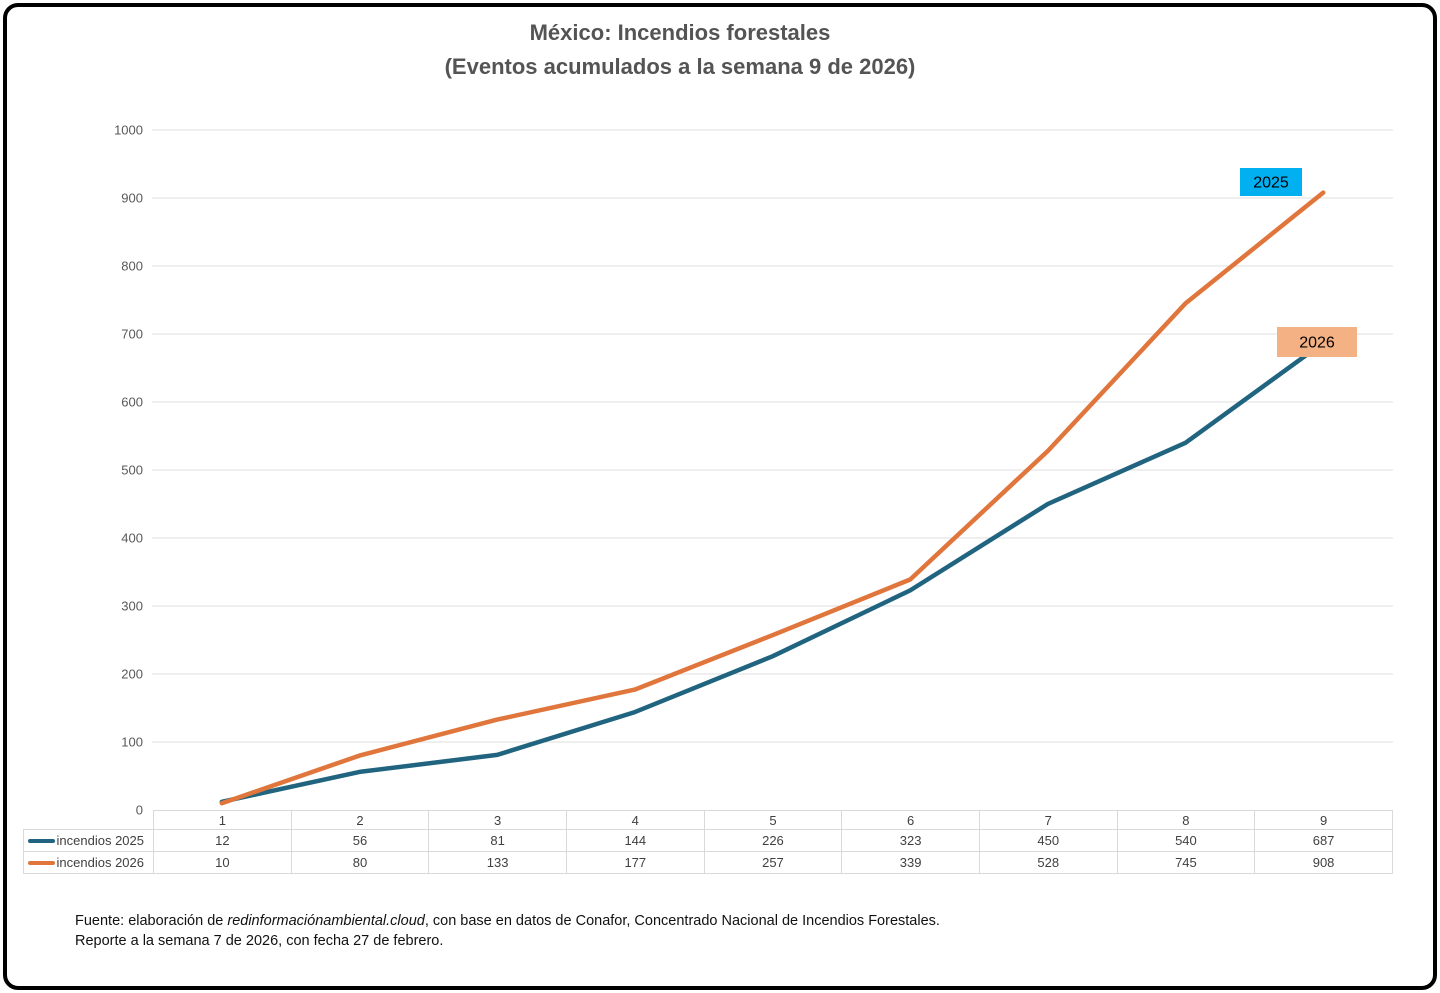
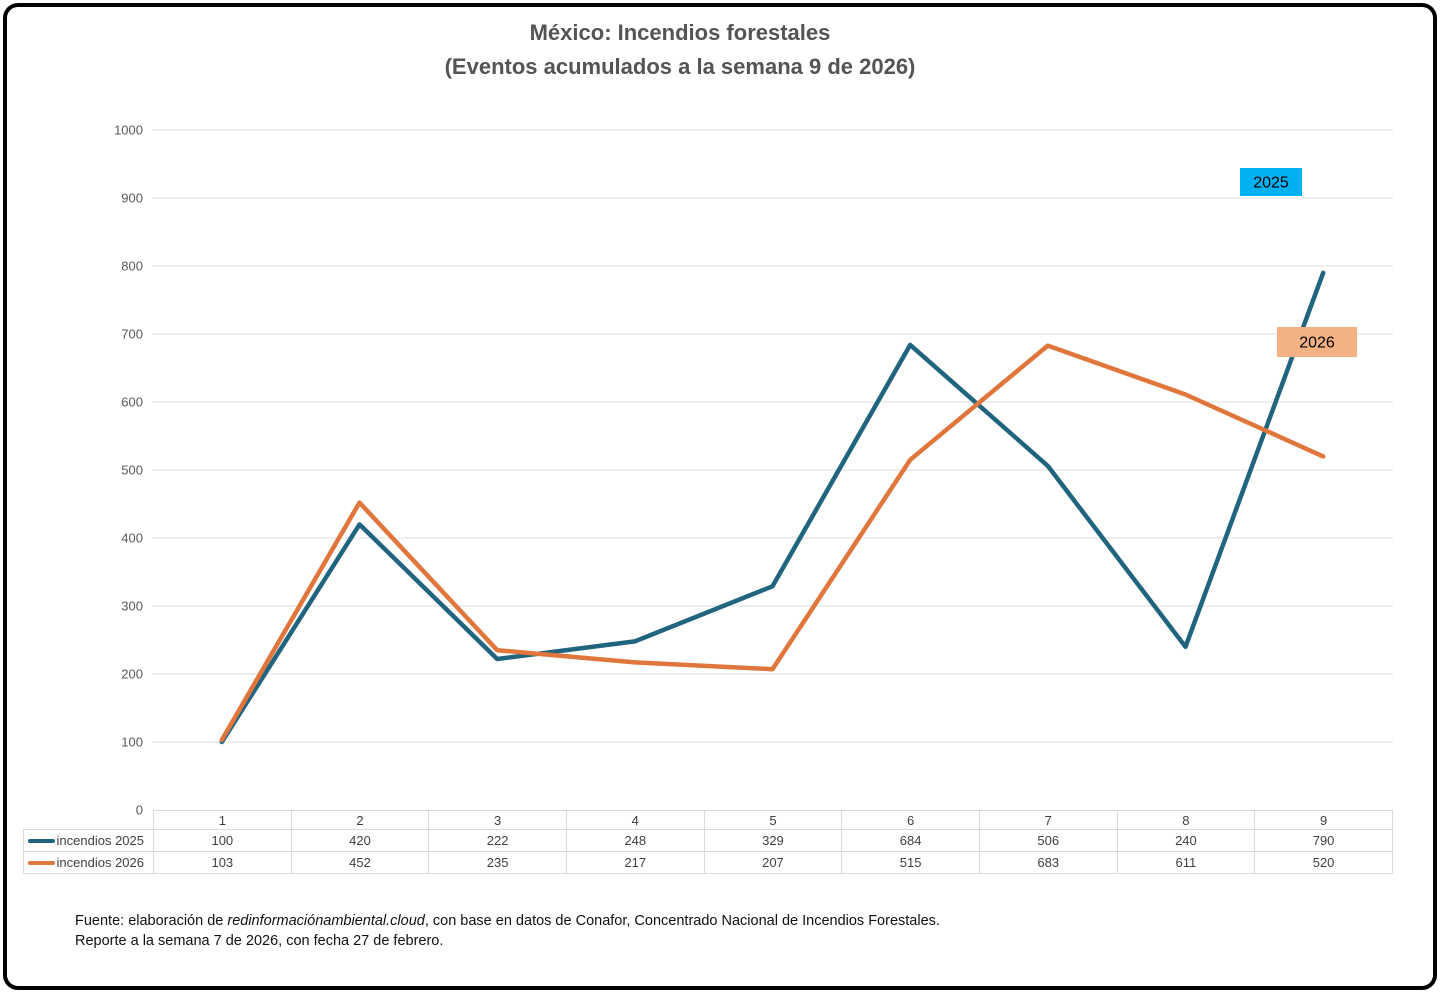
incendios 2025/1: 12 -> 100
incendios 2026/1: 10 -> 103
incendios 2025/2: 56 -> 420
incendios 2026/2: 80 -> 452
incendios 2025/3: 81 -> 222
incendios 2026/3: 133 -> 235
incendios 2025/4: 144 -> 248
incendios 2026/4: 177 -> 217
incendios 2025/5: 226 -> 329
incendios 2026/5: 257 -> 207
incendios 2025/6: 323 -> 684
incendios 2026/6: 339 -> 515
incendios 2025/7: 450 -> 506
incendios 2026/7: 528 -> 683
incendios 2025/8: 540 -> 240
incendios 2026/8: 745 -> 611
incendios 2025/9: 687 -> 790
incendios 2026/9: 908 -> 520
